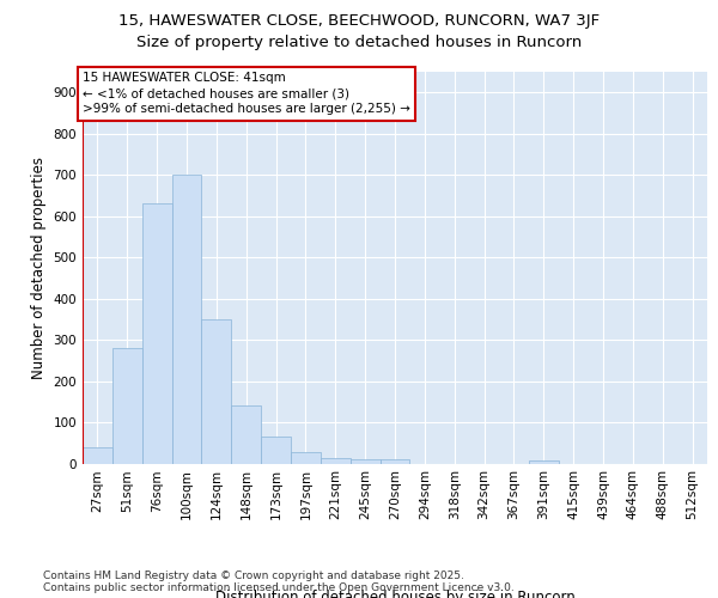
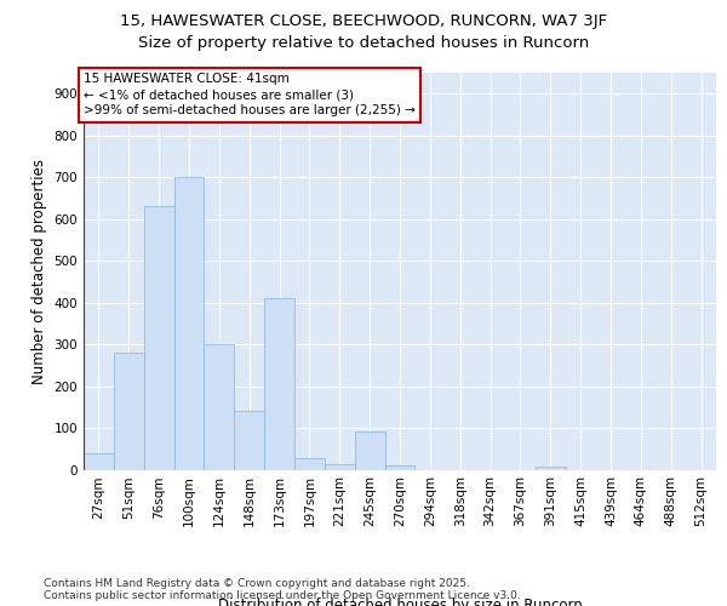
124sqm: 350 -> 300
173sqm: 65 -> 410
245sqm: 11 -> 90
